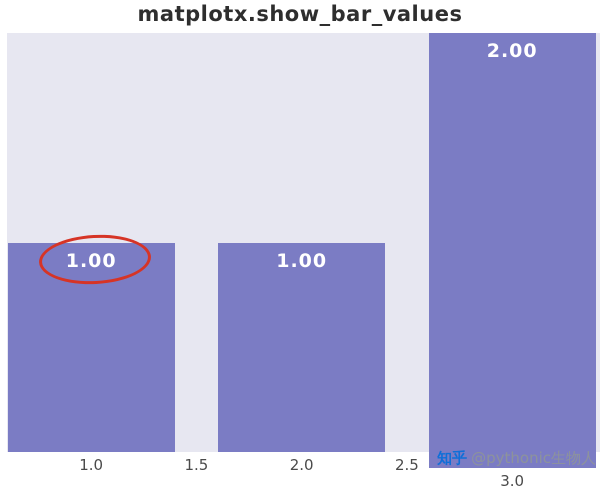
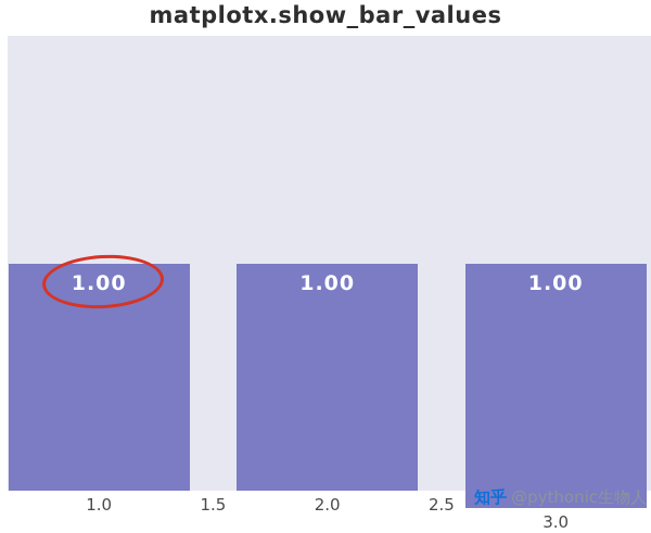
3.0: 2.00 -> 1.00
